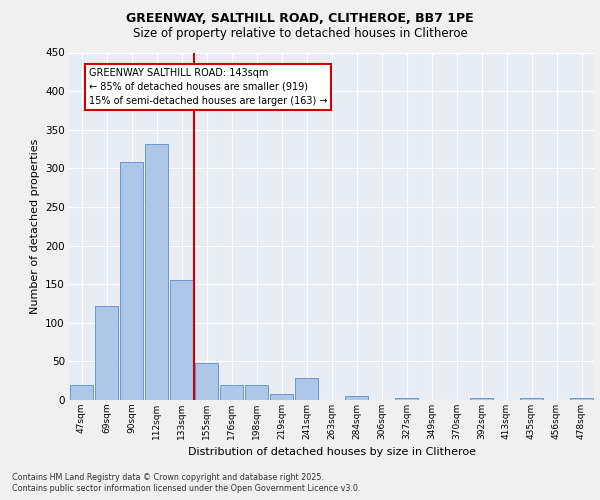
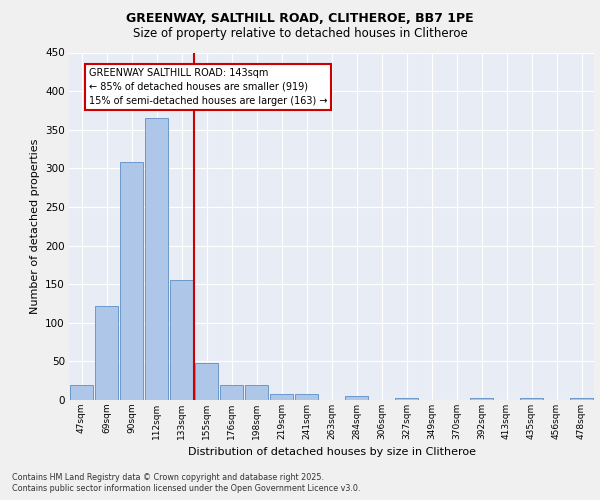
112sqm: 332 -> 365
241sqm: 28 -> 8
